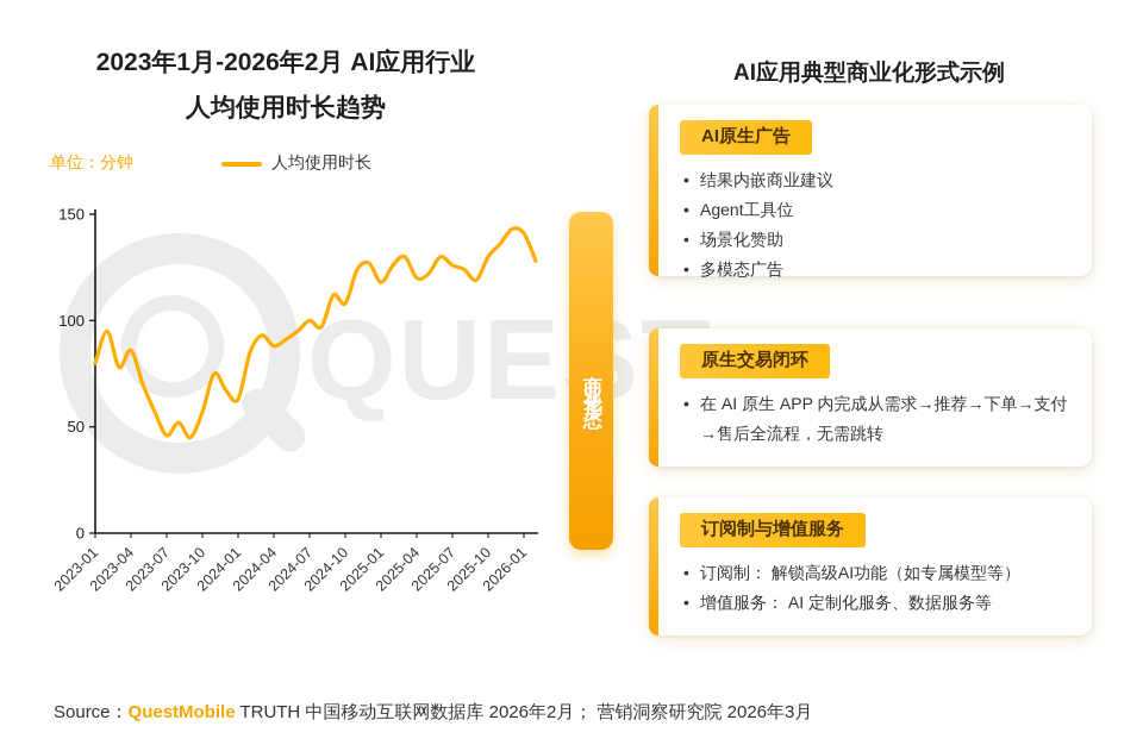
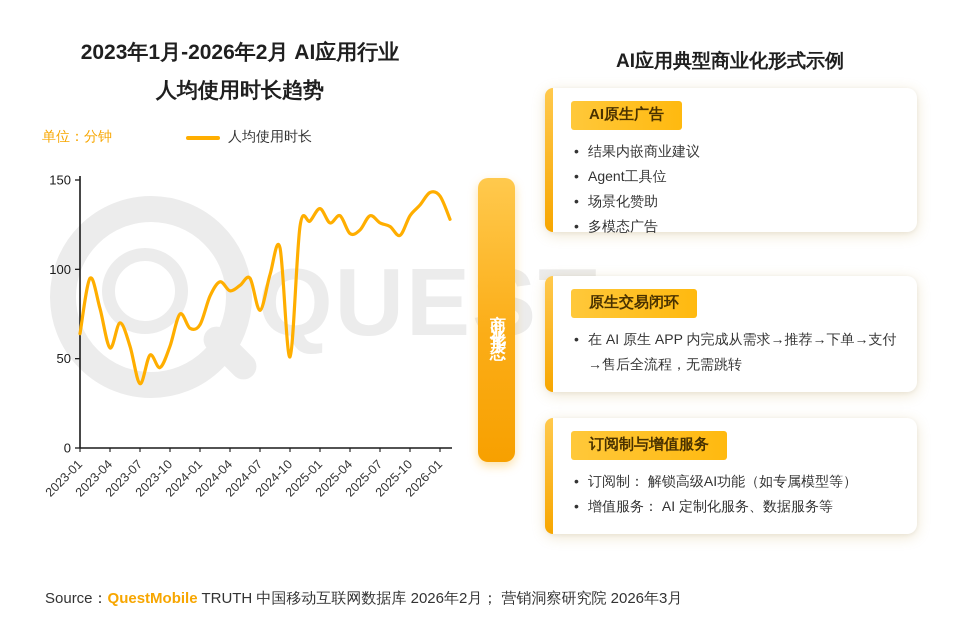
2023-01: 80 -> 64
2023-04: 86 -> 56
2023-07: 46 -> 36
2024-01: 63 -> 69
2024-07: 100 -> 77
2024-10: 108 -> 51
2025-01: 118 -> 134
